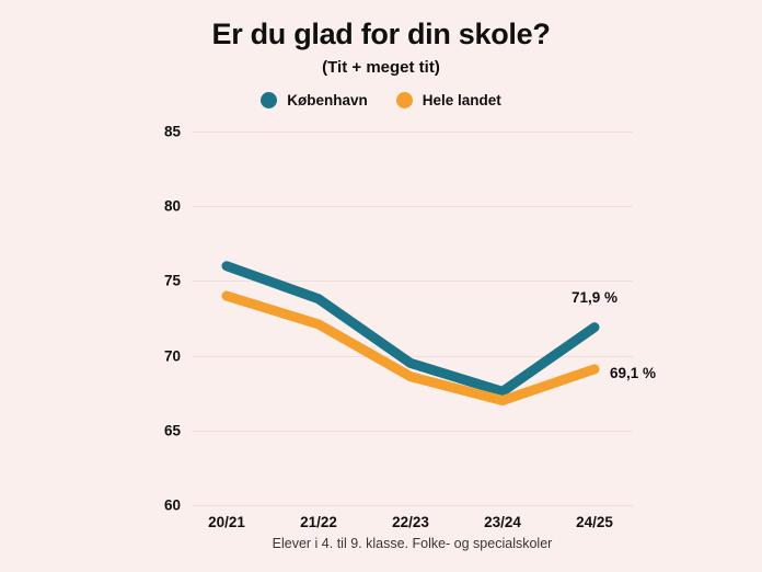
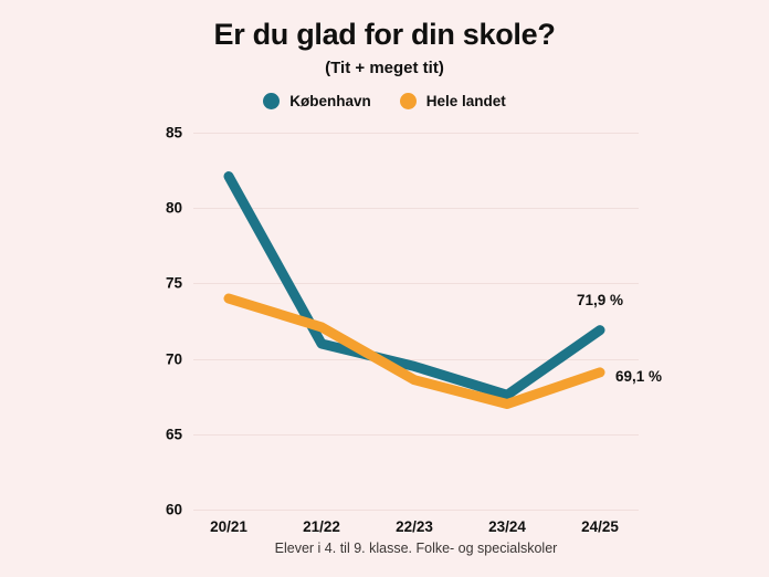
København/20/21: 76.0 -> 82.1
København/21/22: 73.8 -> 71.0
